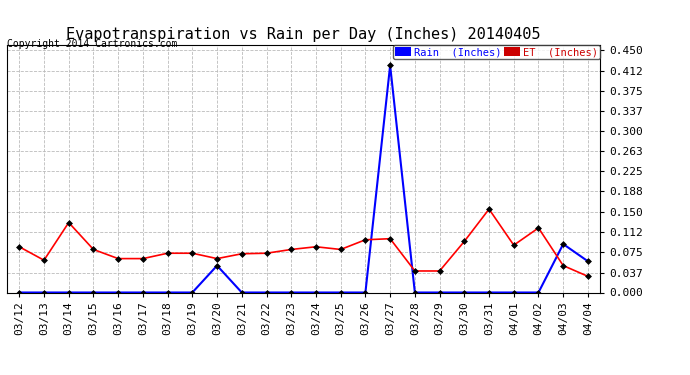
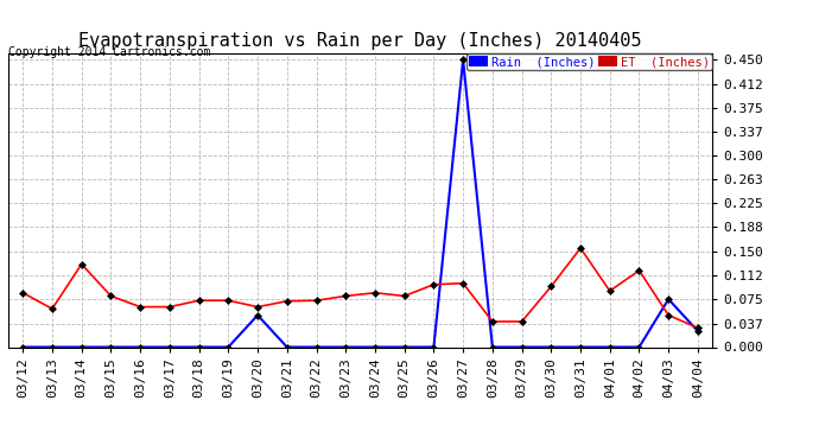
Rain (Inches)/03/27: 0.422 -> 0.450
Rain (Inches)/04/03: 0.090 -> 0.075
Rain (Inches)/04/04: 0.058 -> 0.025
